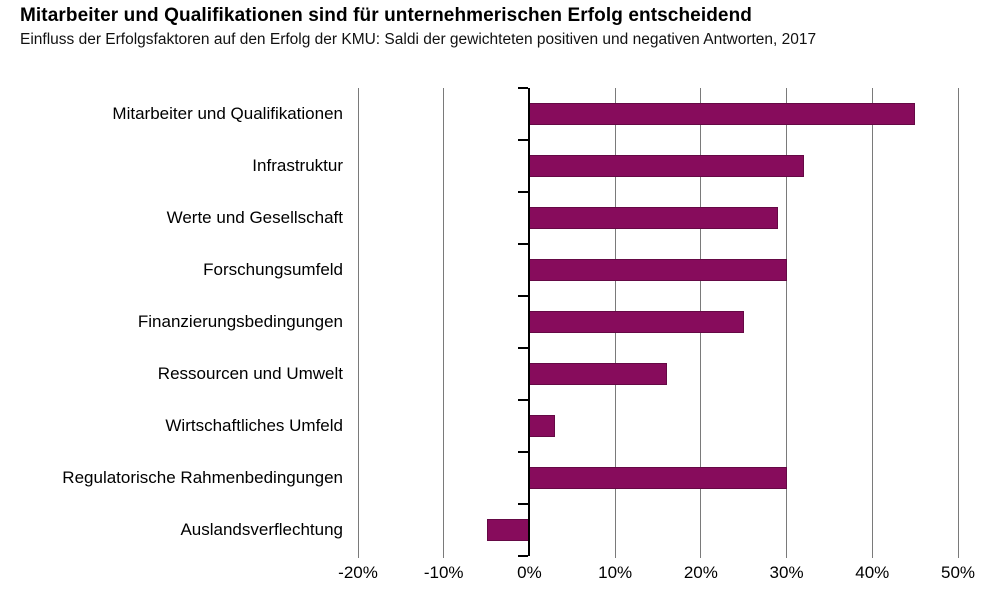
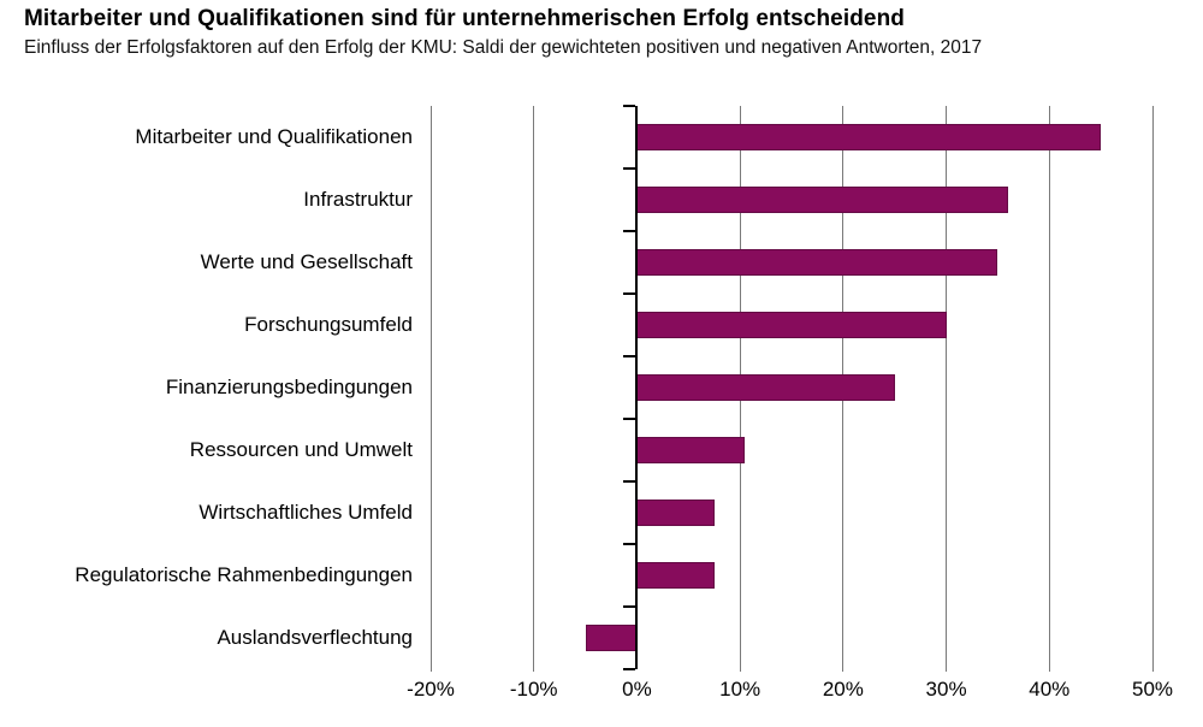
Infrastruktur: 32% -> 36%
Werte und Gesellschaft: 29% -> 35%
Ressourcen und Umwelt: 16% -> 10%
Wirtschaftliches Umfeld: 3% -> 8%
Regulatorische Rahmenbedingungen: 30% -> 8%
